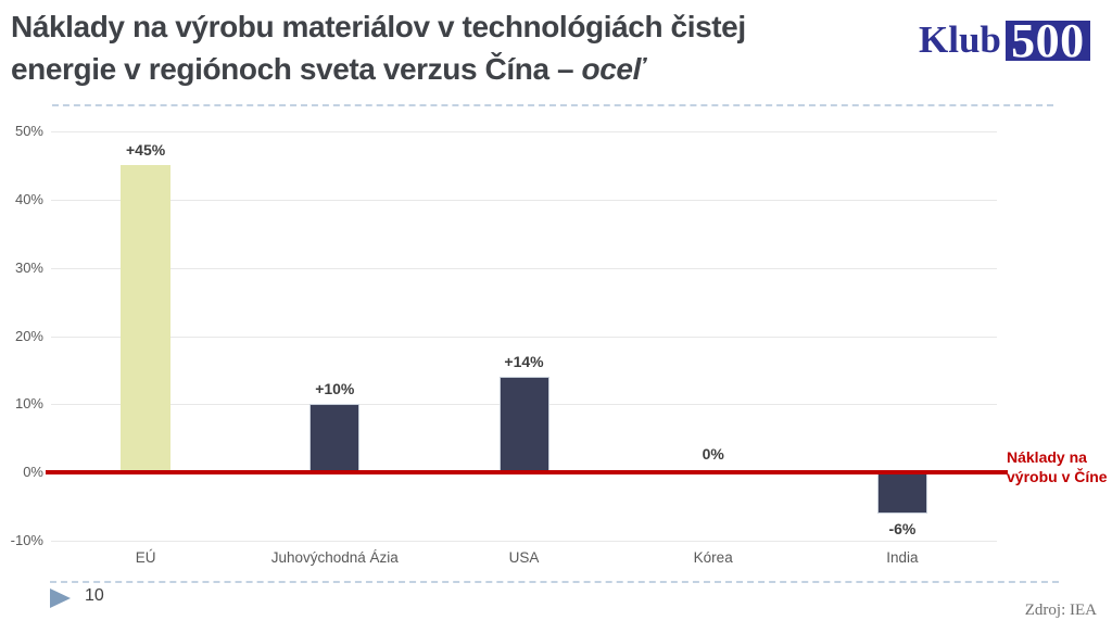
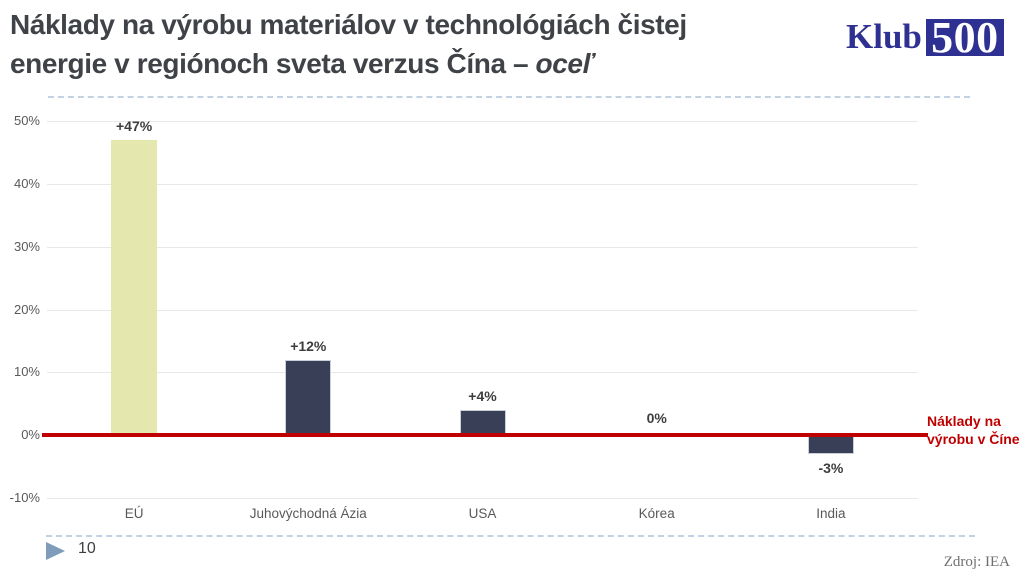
EÚ: +45% -> +47%
Juhovýchodná Ázia: +10% -> +12%
USA: +14% -> +4%
India: -6% -> -3%
